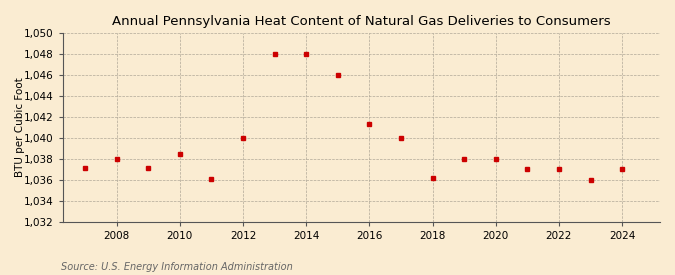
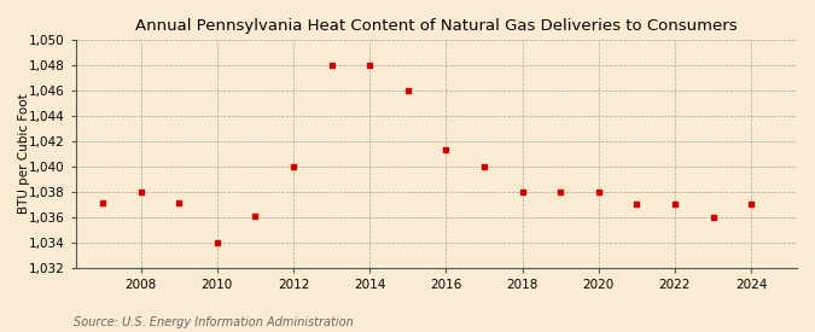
2010: 1,038.5 -> 1,034.0
2018: 1,036.2 -> 1,038.0
